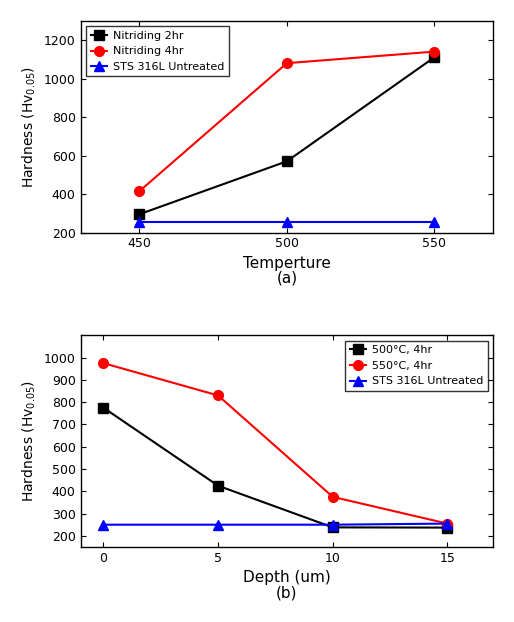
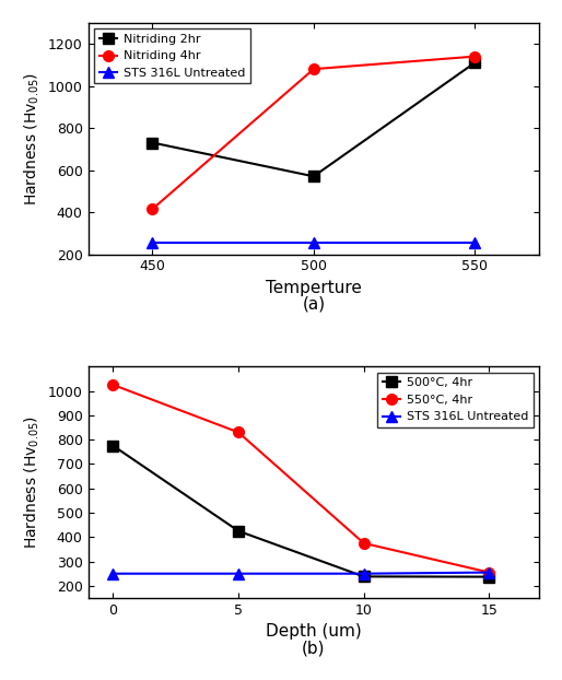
Nitriding 2hr/450: 300 -> 730
550°C, 4hr/0: 975 -> 1025
